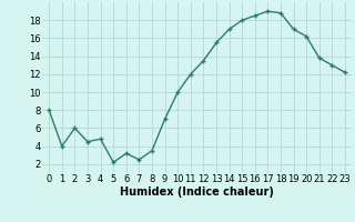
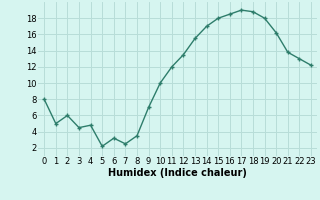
1: 4.0 -> 5.0
19: 17.0 -> 18.0
